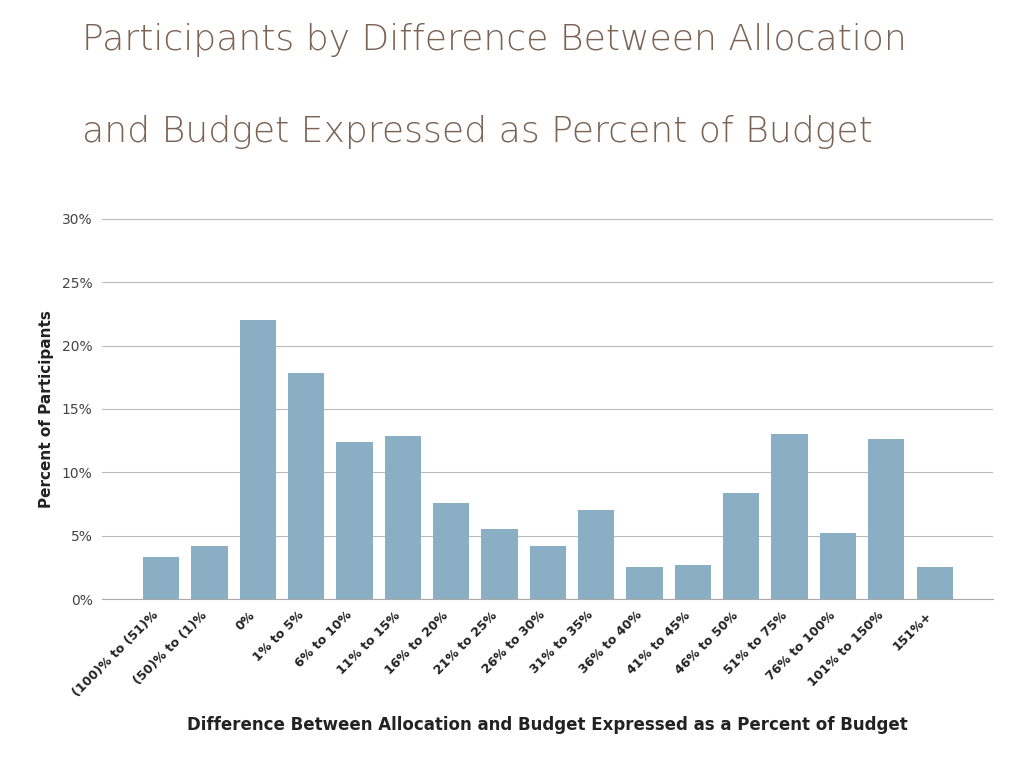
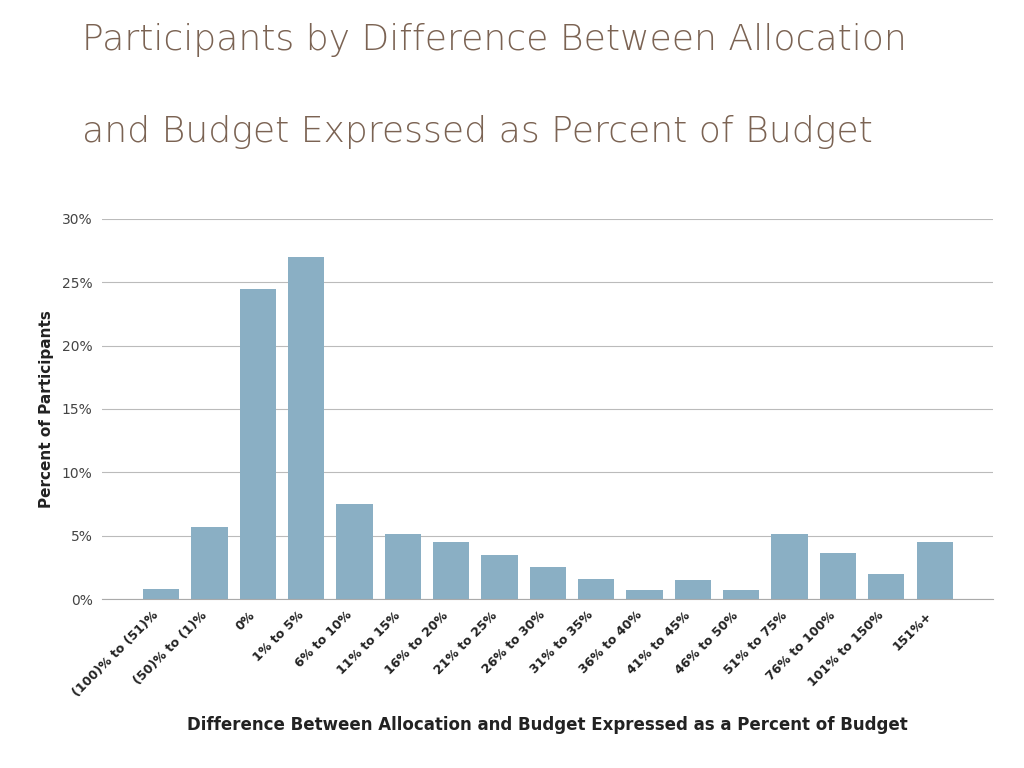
(100)% to (51)%: 3.3% -> 0.8%
(50)% to (1)%: 4.2% -> 5.7%
0%: 22.0% -> 24.5%
1% to 5%: 17.8% -> 27.0%
6% to 10%: 12.4% -> 7.5%
11% to 15%: 12.9% -> 5.1%
16% to 20%: 7.6% -> 4.5%
21% to 25%: 5.5% -> 3.5%
26% to 30%: 4.2% -> 2.5%
31% to 35%: 7.0% -> 1.6%
36% to 40%: 2.5% -> 0.7%
41% to 45%: 2.7% -> 1.5%
46% to 50%: 8.4% -> 0.7%
51% to 75%: 13.0% -> 5.1%
76% to 100%: 5.2% -> 3.6%
101% to 150%: 12.6% -> 2.0%
151%+: 2.5% -> 4.5%
